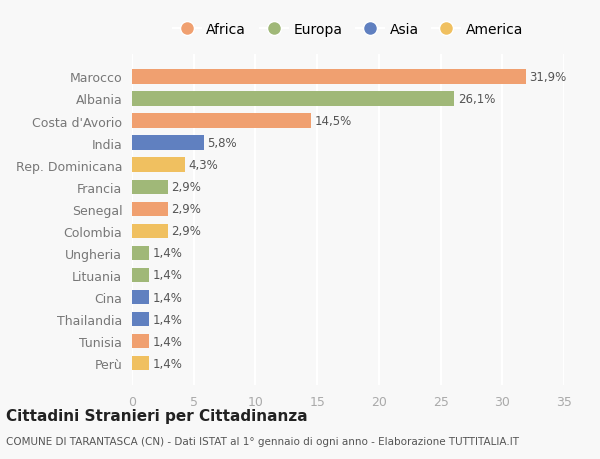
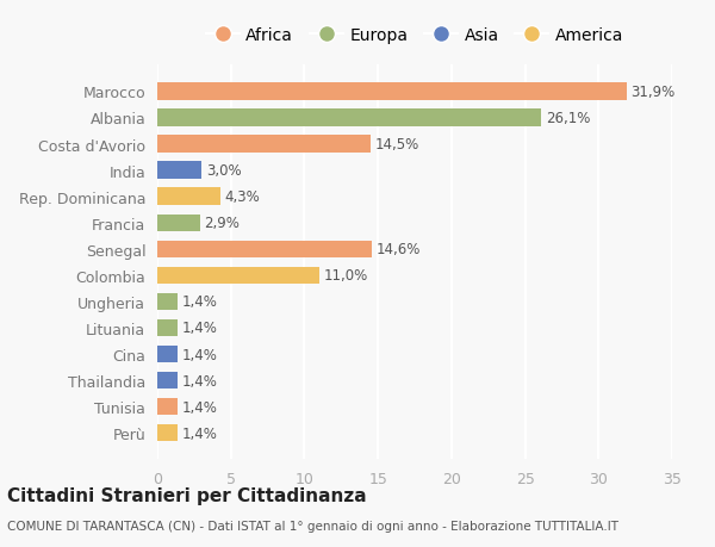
India: 5,8% -> 3,0%
Senegal: 2,9% -> 14,6%
Colombia: 2,9% -> 11,0%
